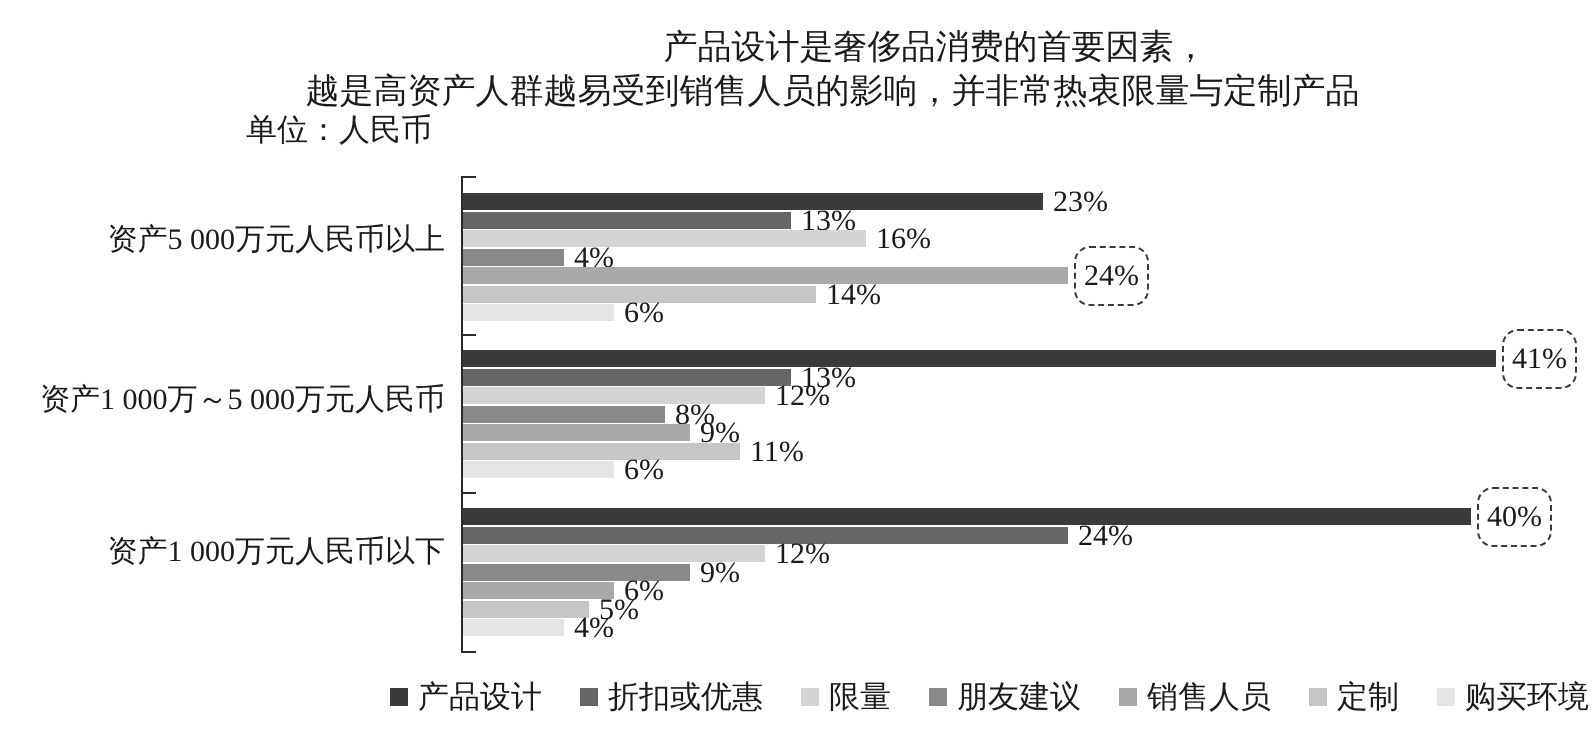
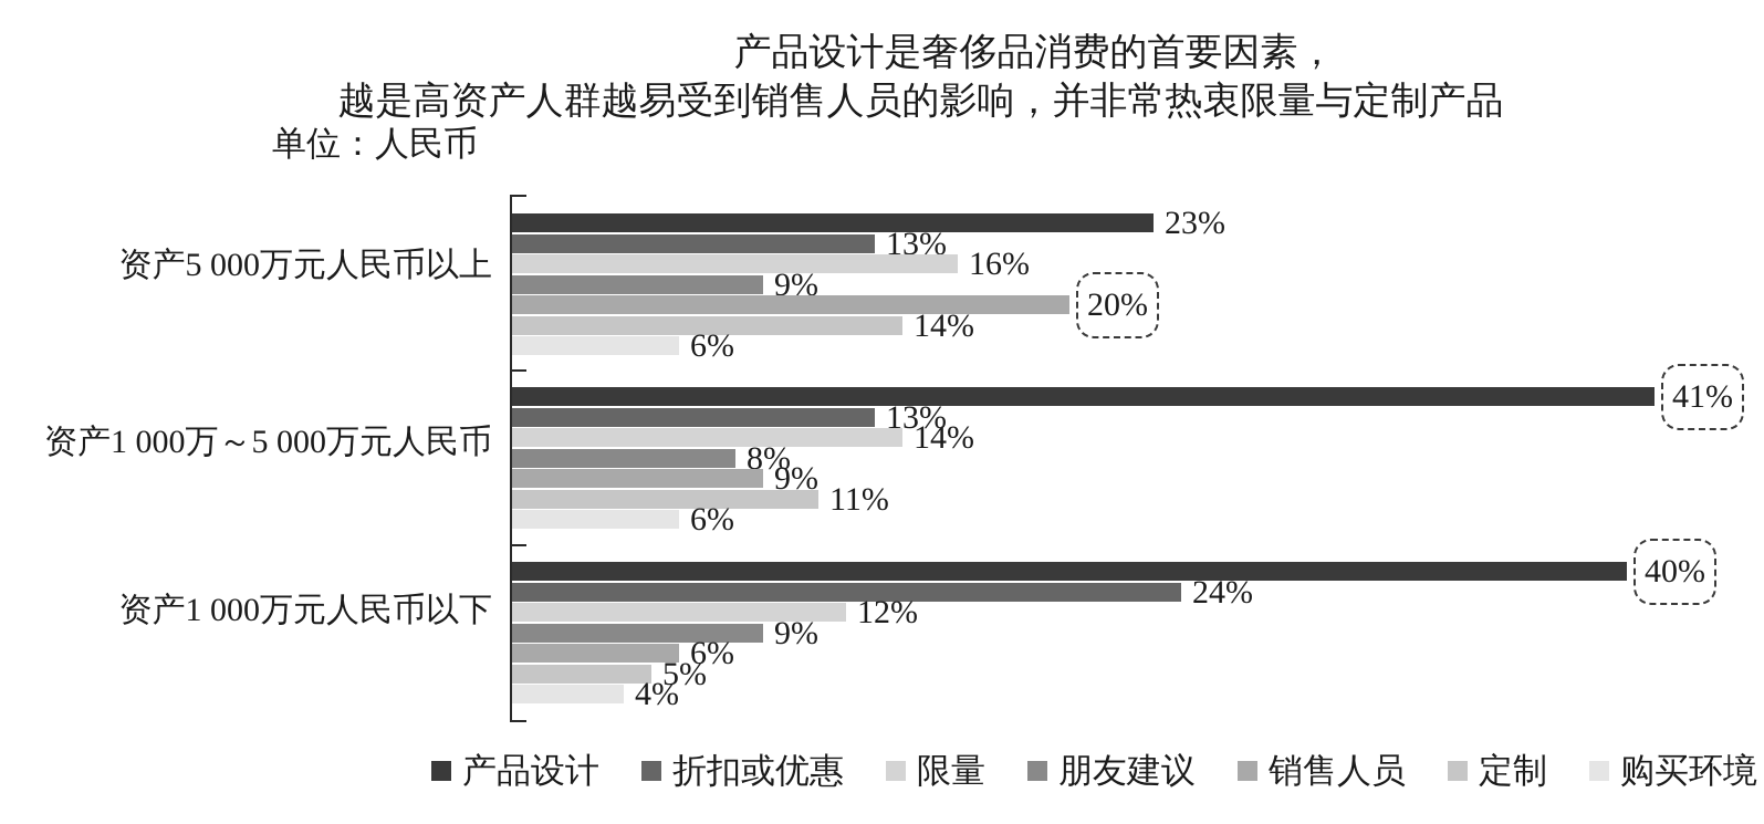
朋友建议/资产5 000万元人民币以上: 4% -> 9%
销售人员/资产5 000万元人民币以上: 24% -> 20%
限量/资产1 000万～5 000万元人民币: 12% -> 14%
